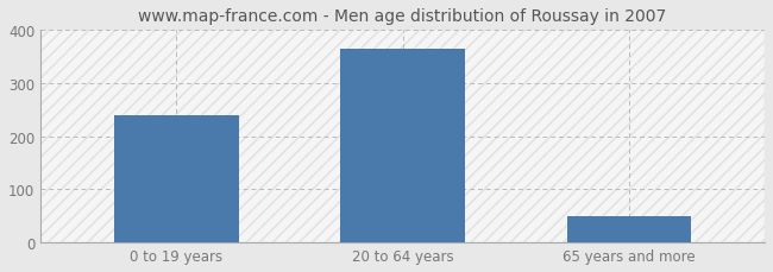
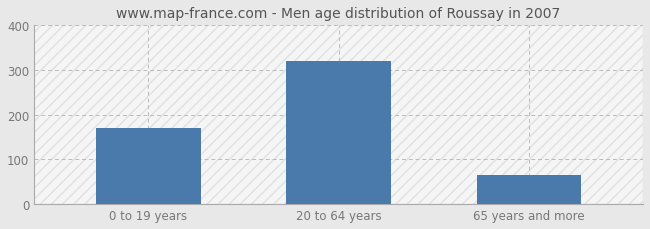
0 to 19 years: 240 -> 170
20 to 64 years: 365 -> 320
65 years and more: 50 -> 65
